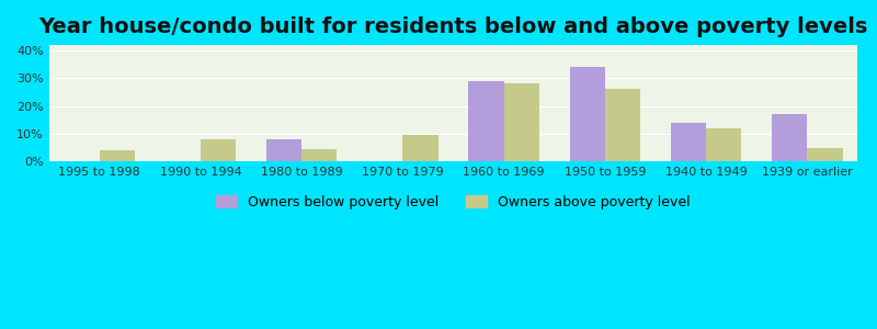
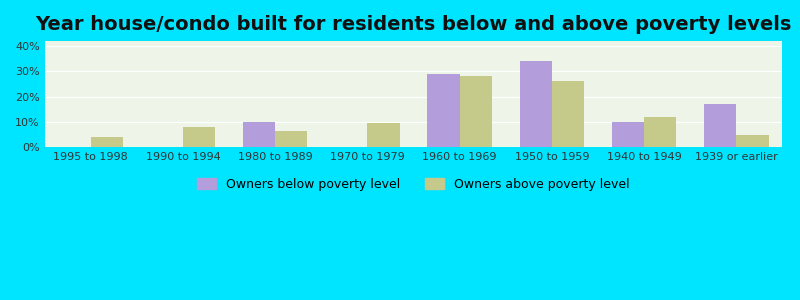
Owners below poverty level/1980 to 1989: 8% -> 10%
Owners above poverty level/1980 to 1989: 4.5% -> 6.5%
Owners below poverty level/1940 to 1949: 14% -> 10%
